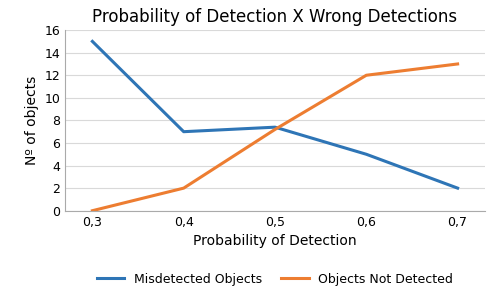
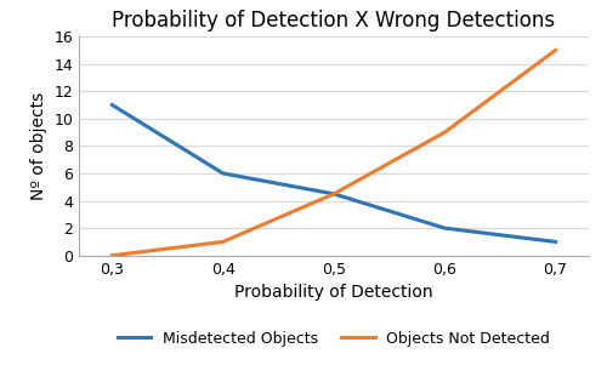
Misdetected Objects/0,3: 15.0 -> 11.0
Misdetected Objects/0,4: 7.0 -> 6.0
Objects Not Detected/0,4: 2.0 -> 1.0
Misdetected Objects/0,5: 7.4 -> 4.5
Objects Not Detected/0,5: 7.2 -> 4.5
Misdetected Objects/0,6: 5.0 -> 2.0
Objects Not Detected/0,6: 12.0 -> 9.0
Misdetected Objects/0,7: 2.0 -> 1.0
Objects Not Detected/0,7: 13.0 -> 15.0
